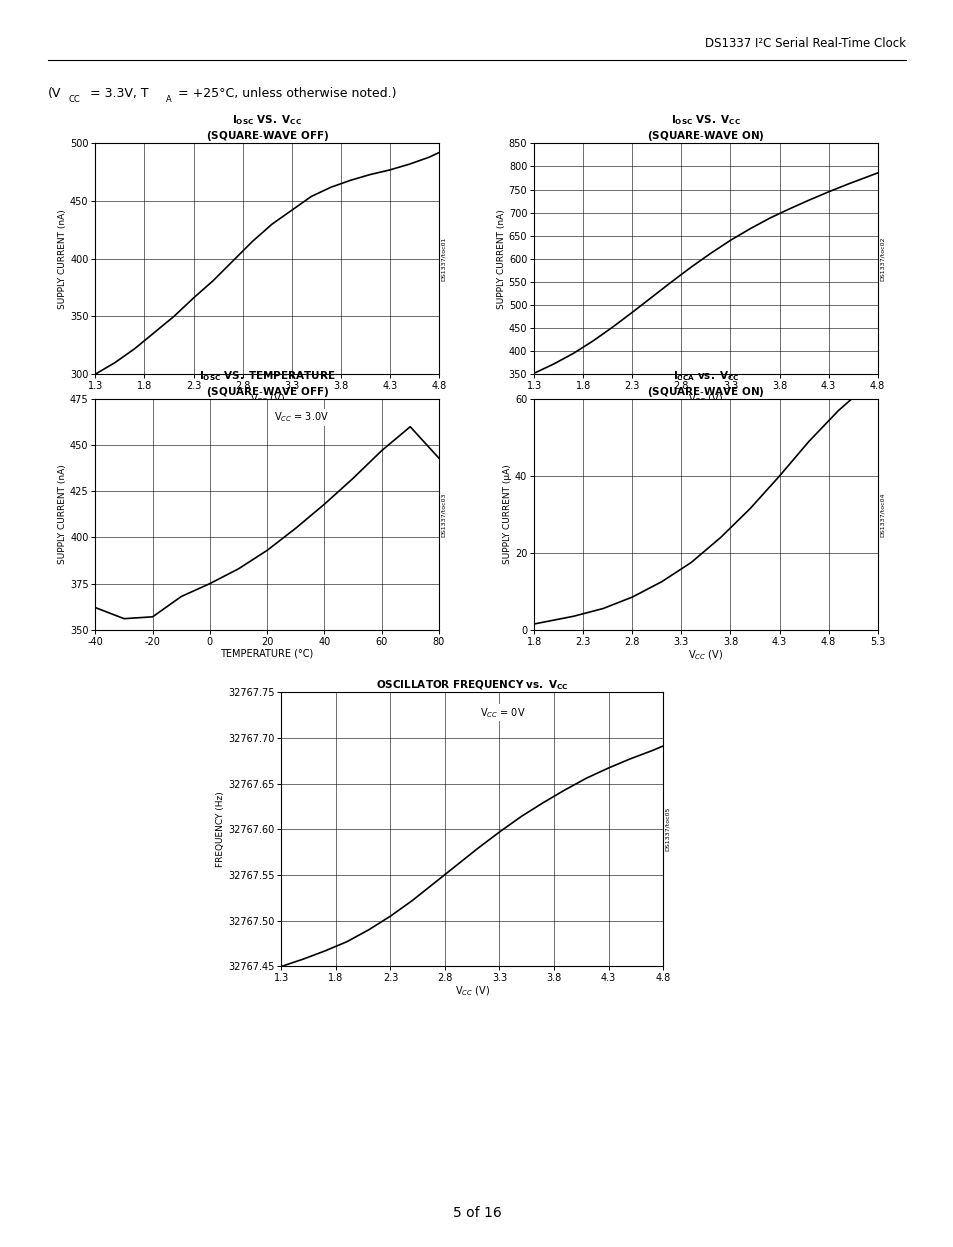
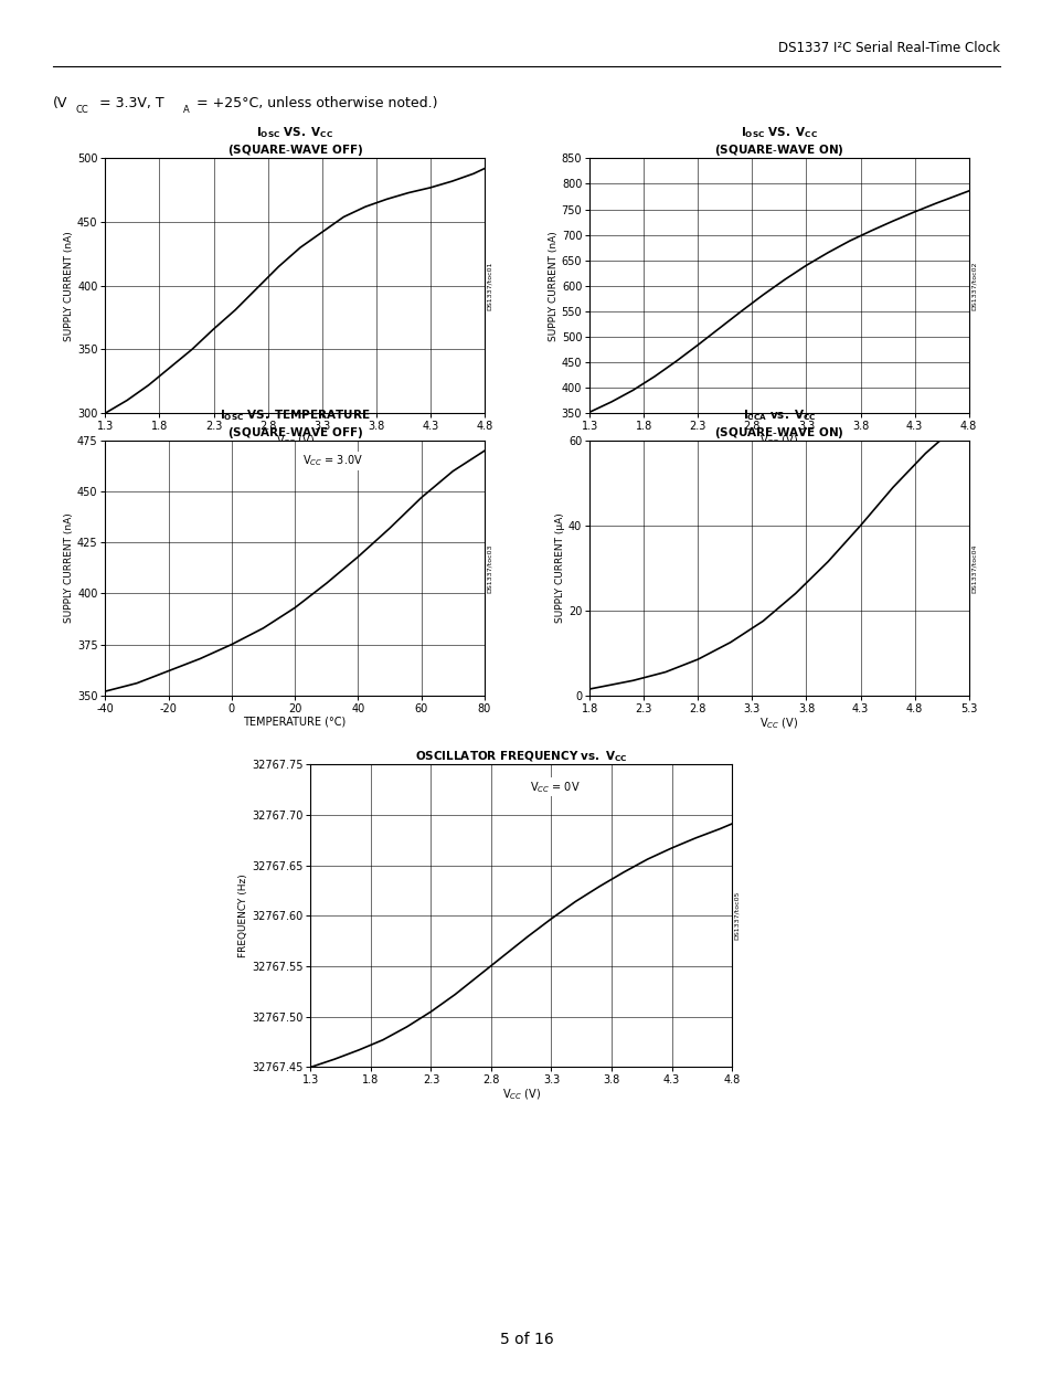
-40: 362 -> 352
-20: 357 -> 362
80: 443 -> 470
